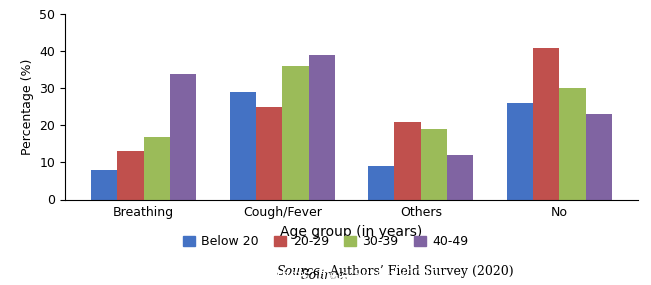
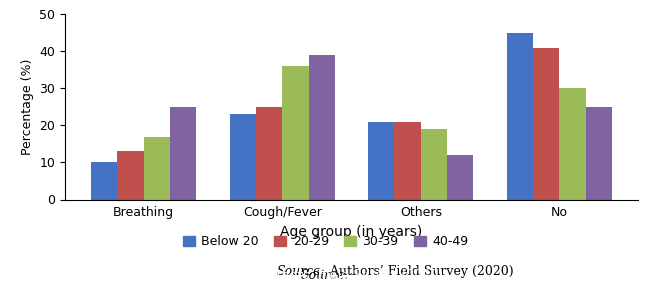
Below 20/Breathing: 8 -> 10
40-49/Breathing: 34 -> 25
Below 20/Cough/Fever: 29 -> 23
Below 20/Others: 9 -> 21
Below 20/No: 26 -> 45
40-49/No: 23 -> 25
